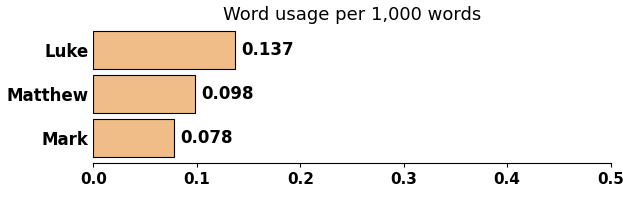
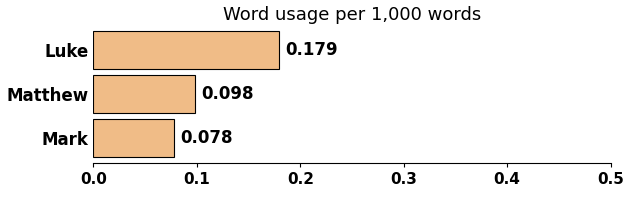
Luke: 0.137 -> 0.179
